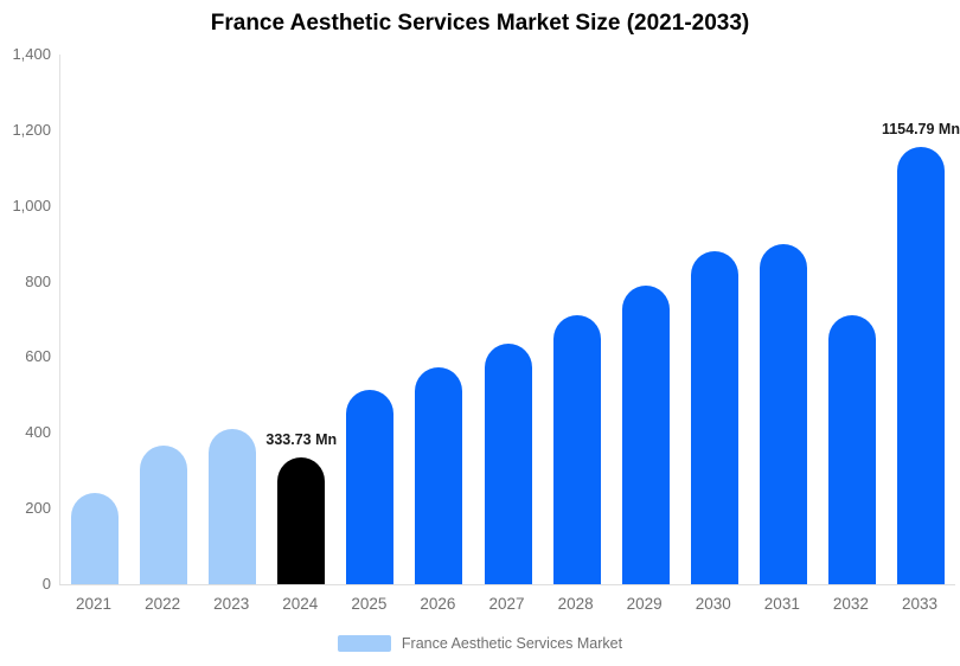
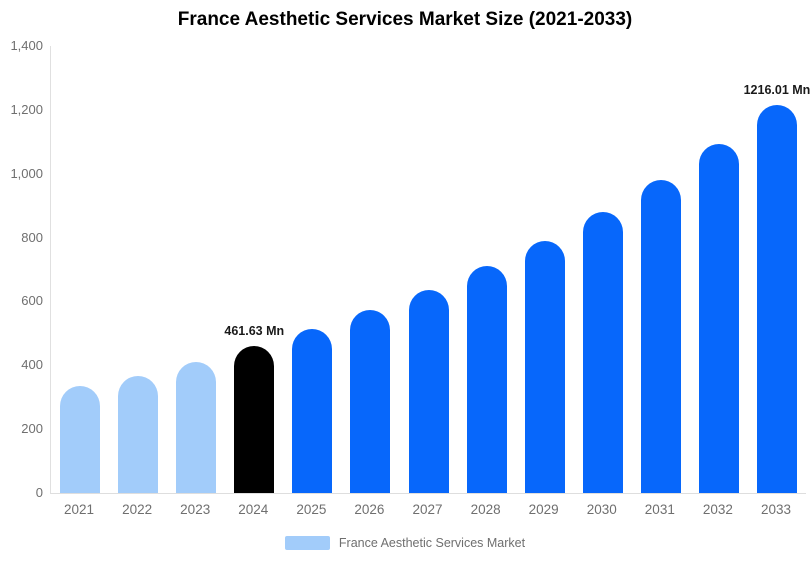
2021: 240 -> 330
2024: 333.73 -> 461.63
2031: 900 -> 980
2032: 710 -> 1090
2033: 1154.79 -> 1216.01
